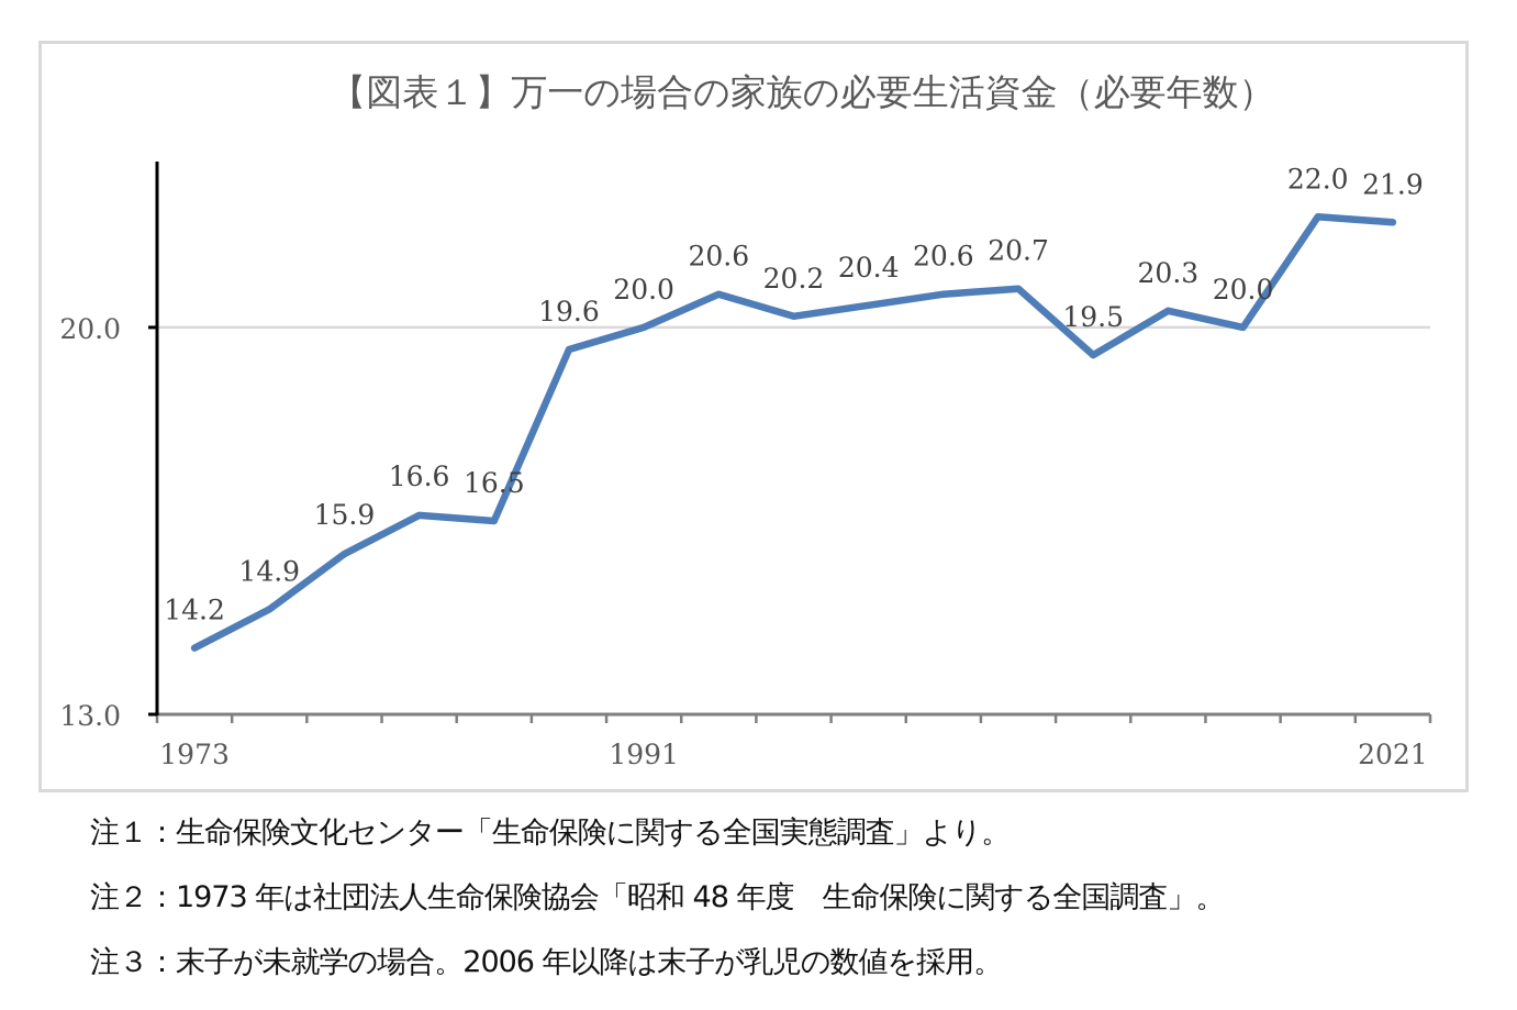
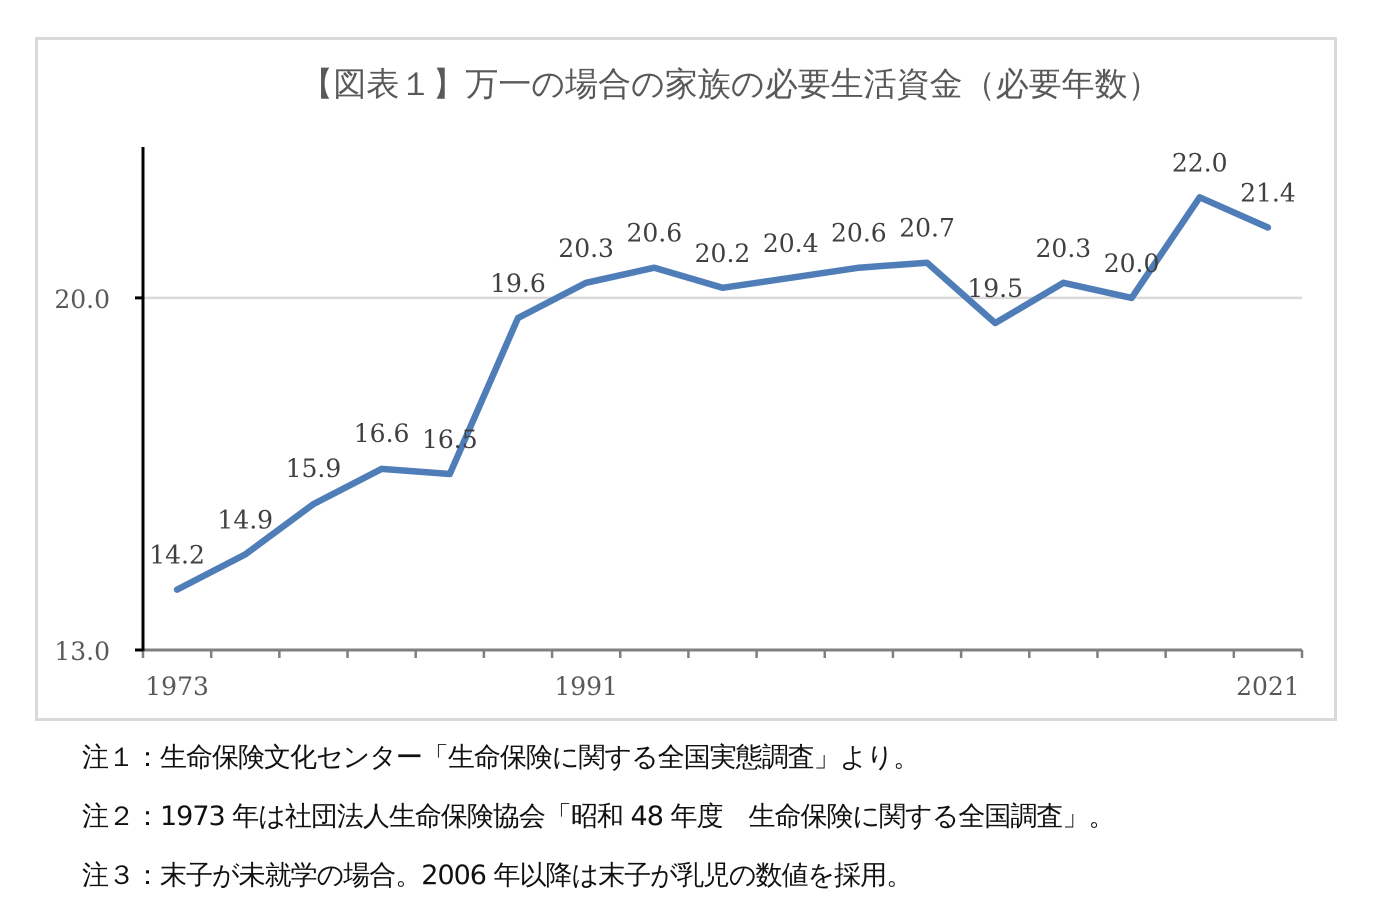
1991: 20.0 -> 20.3
2021: 21.9 -> 21.4
